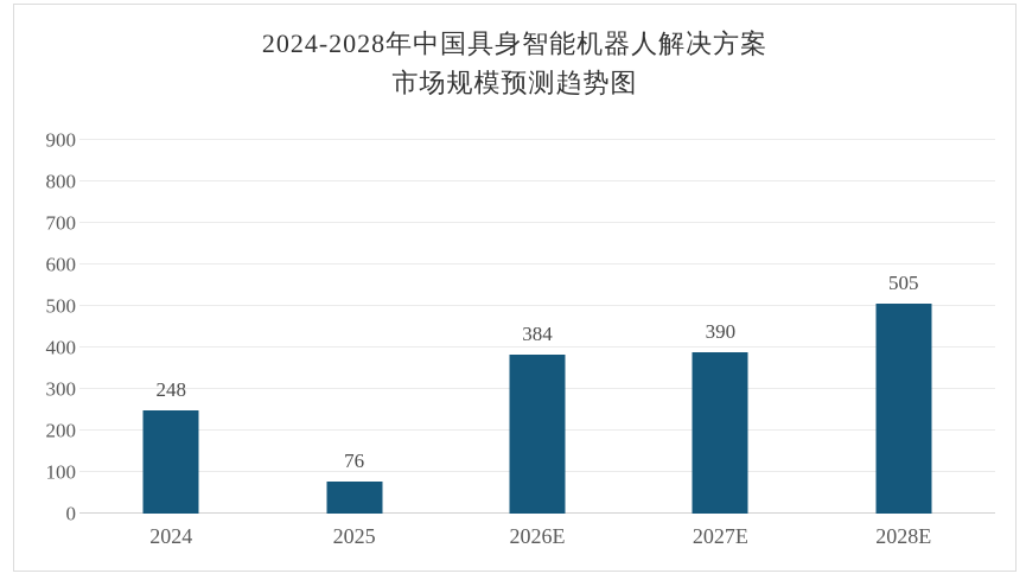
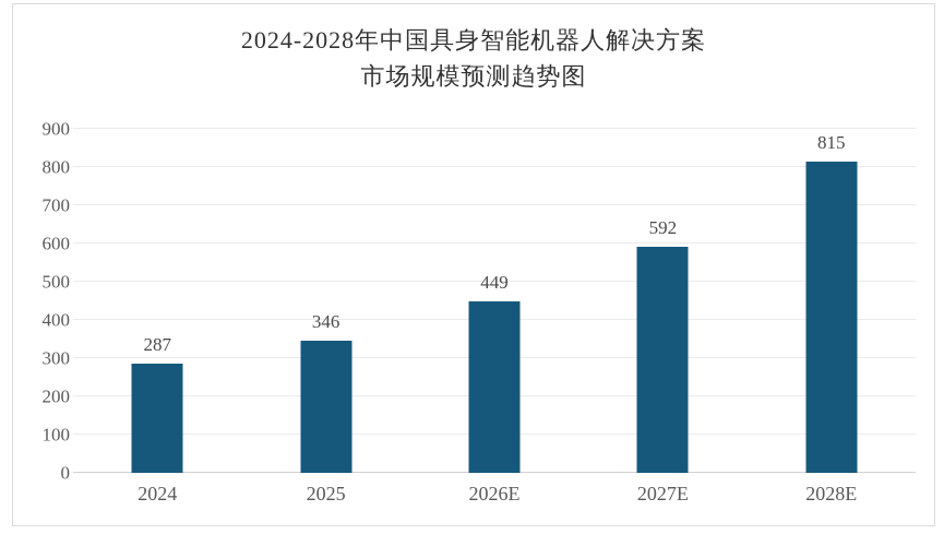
2024: 248 -> 287
2025: 76 -> 346
2026E: 384 -> 449
2027E: 390 -> 592
2028E: 505 -> 815
